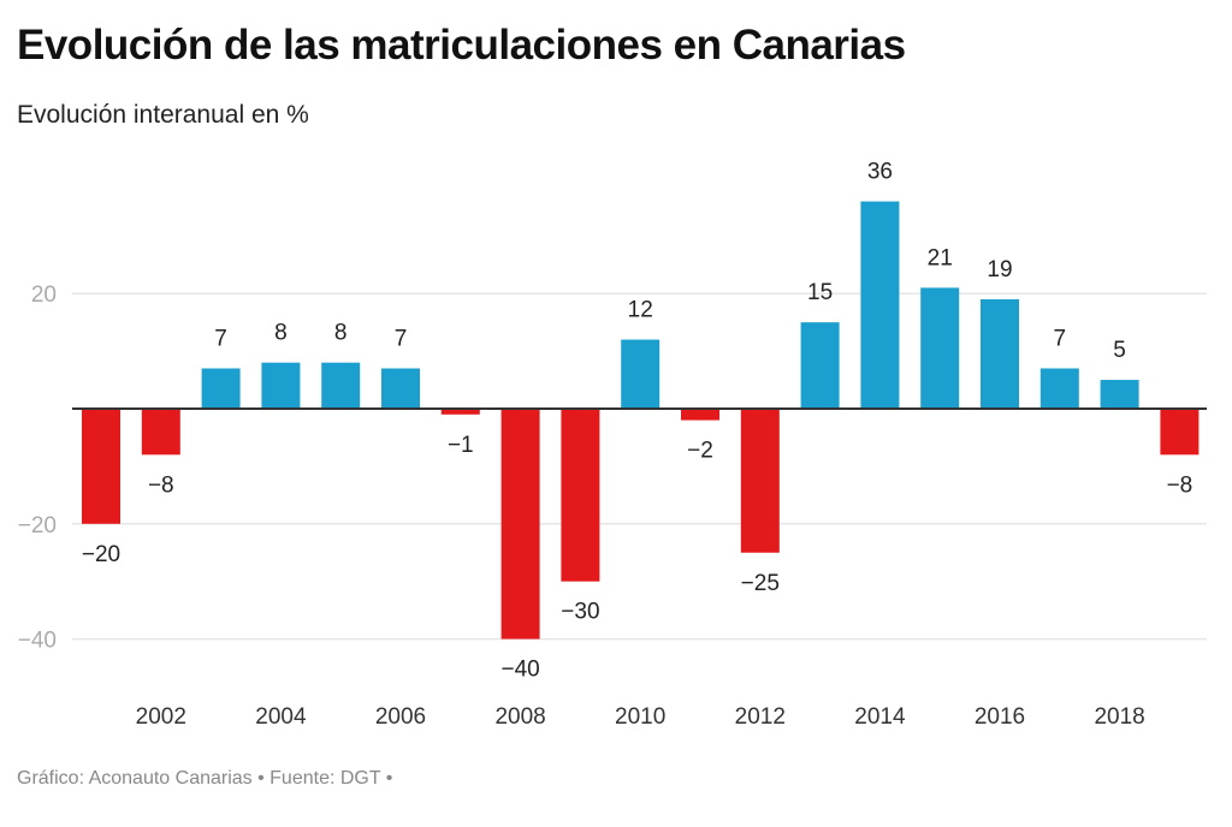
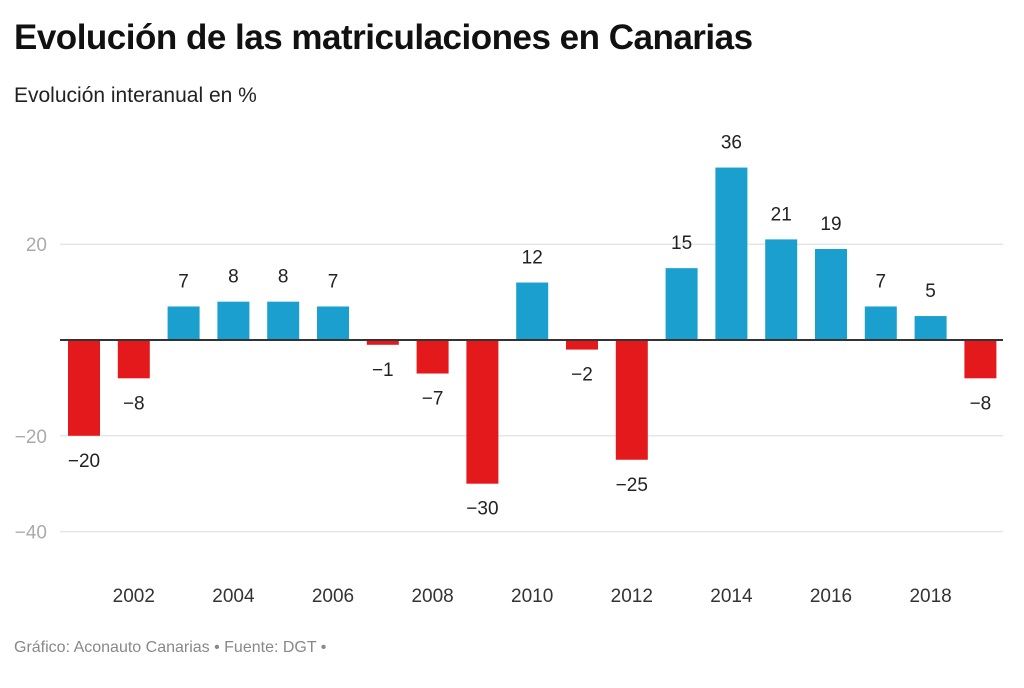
2008: −40 -> −7
